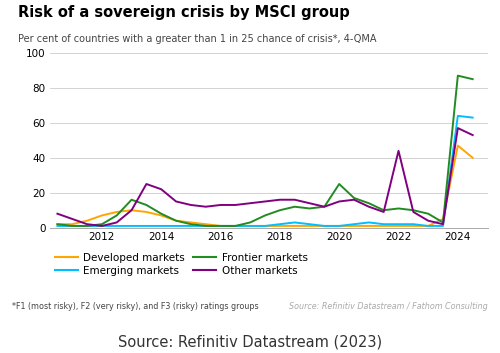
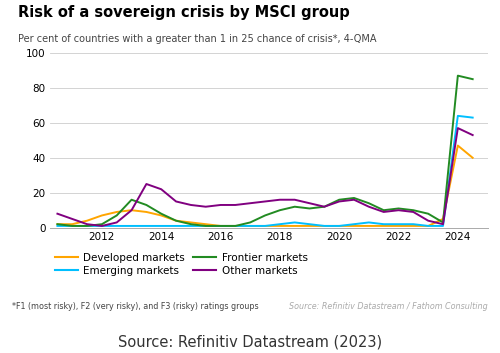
Frontier markets/2020: 25 -> 16
Other markets/2022: 44 -> 10
